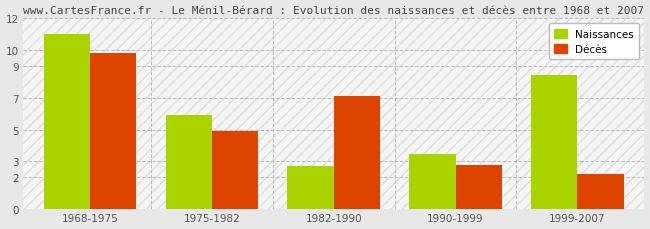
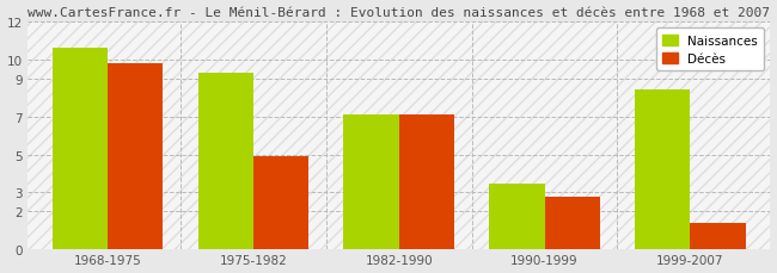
Naissances/1968-1975: 11.0 -> 10.6
Naissances/1975-1982: 5.9 -> 9.3
Naissances/1982-1990: 2.7 -> 7.1
Décès/1999-2007: 2.2 -> 1.4
